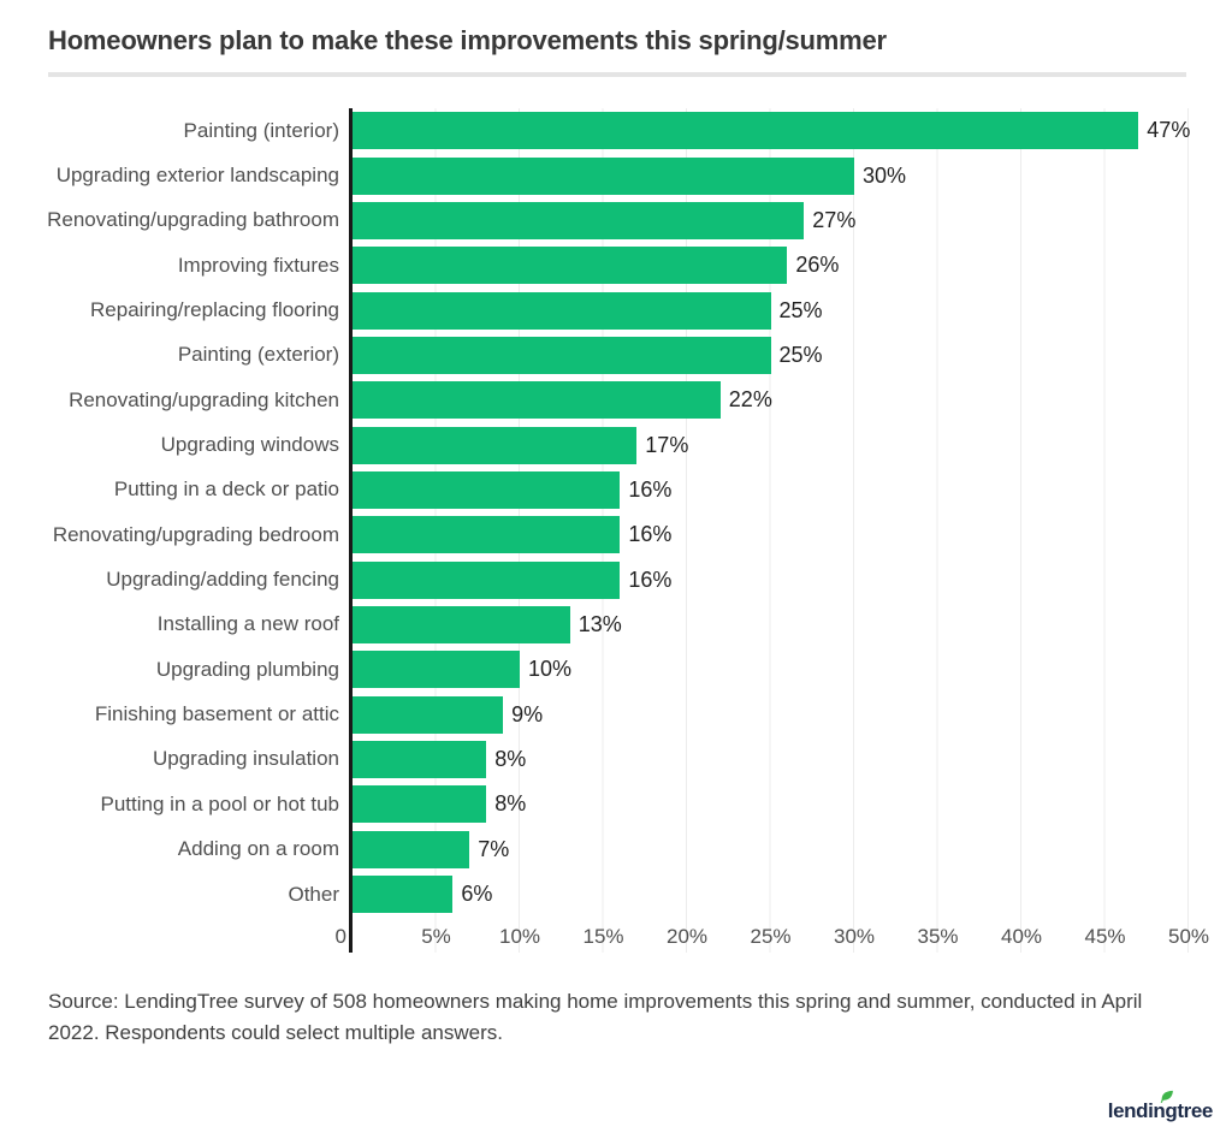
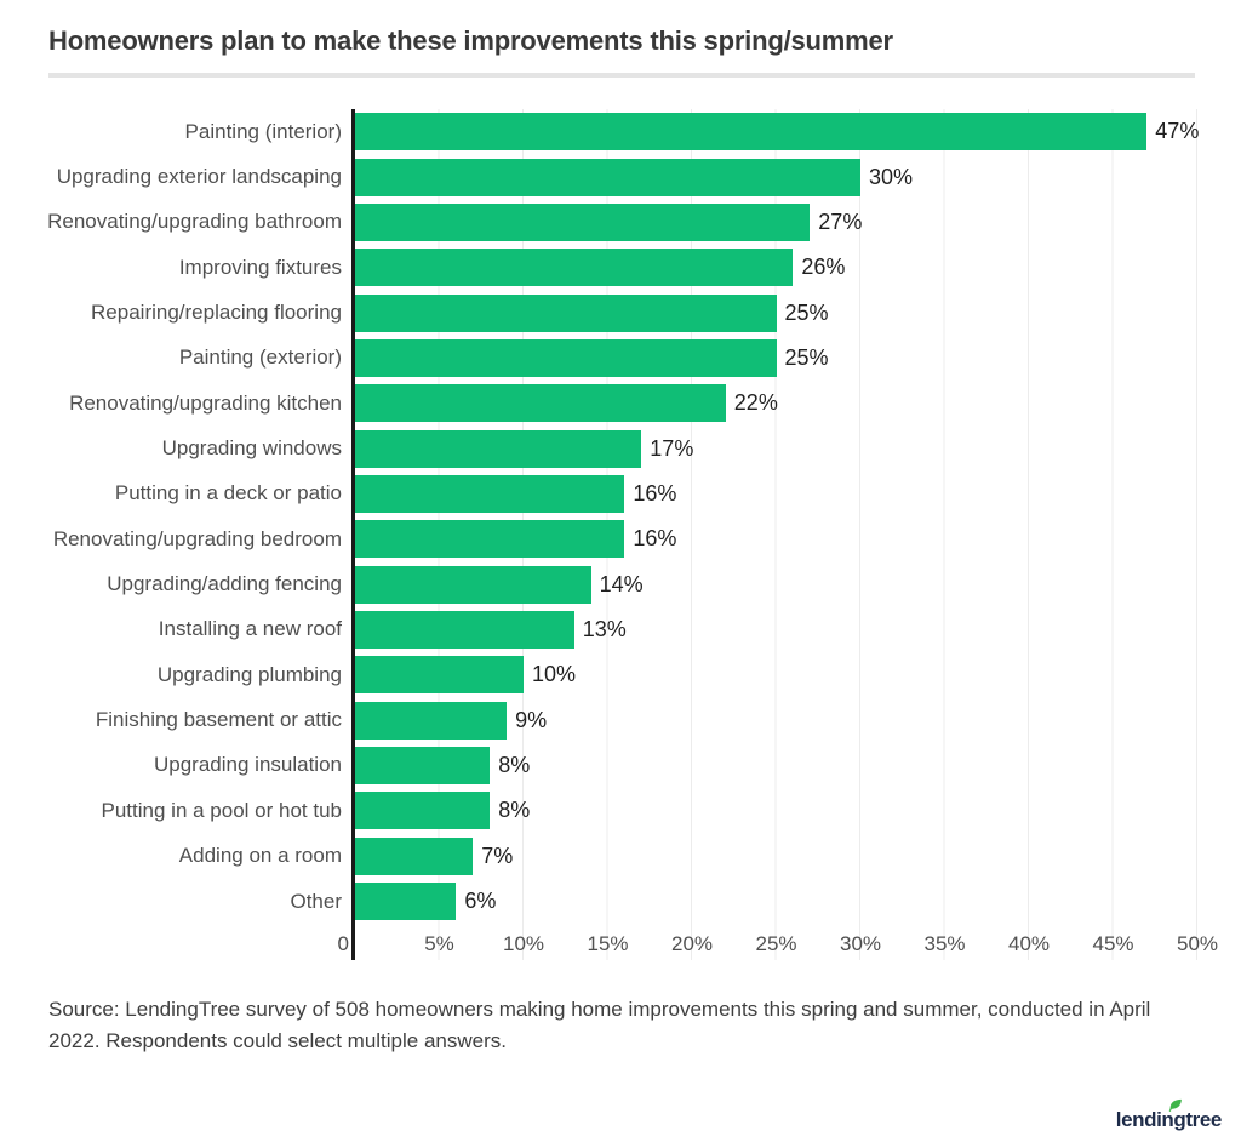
Upgrading/adding fencing: 16% -> 14%
